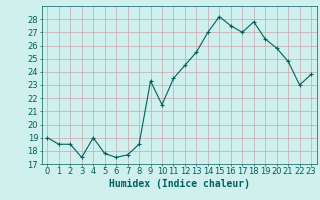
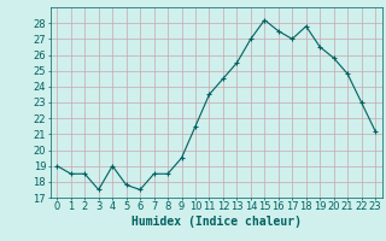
7: 17.7 -> 18.5
9: 23.3 -> 19.5
23: 23.8 -> 21.2
